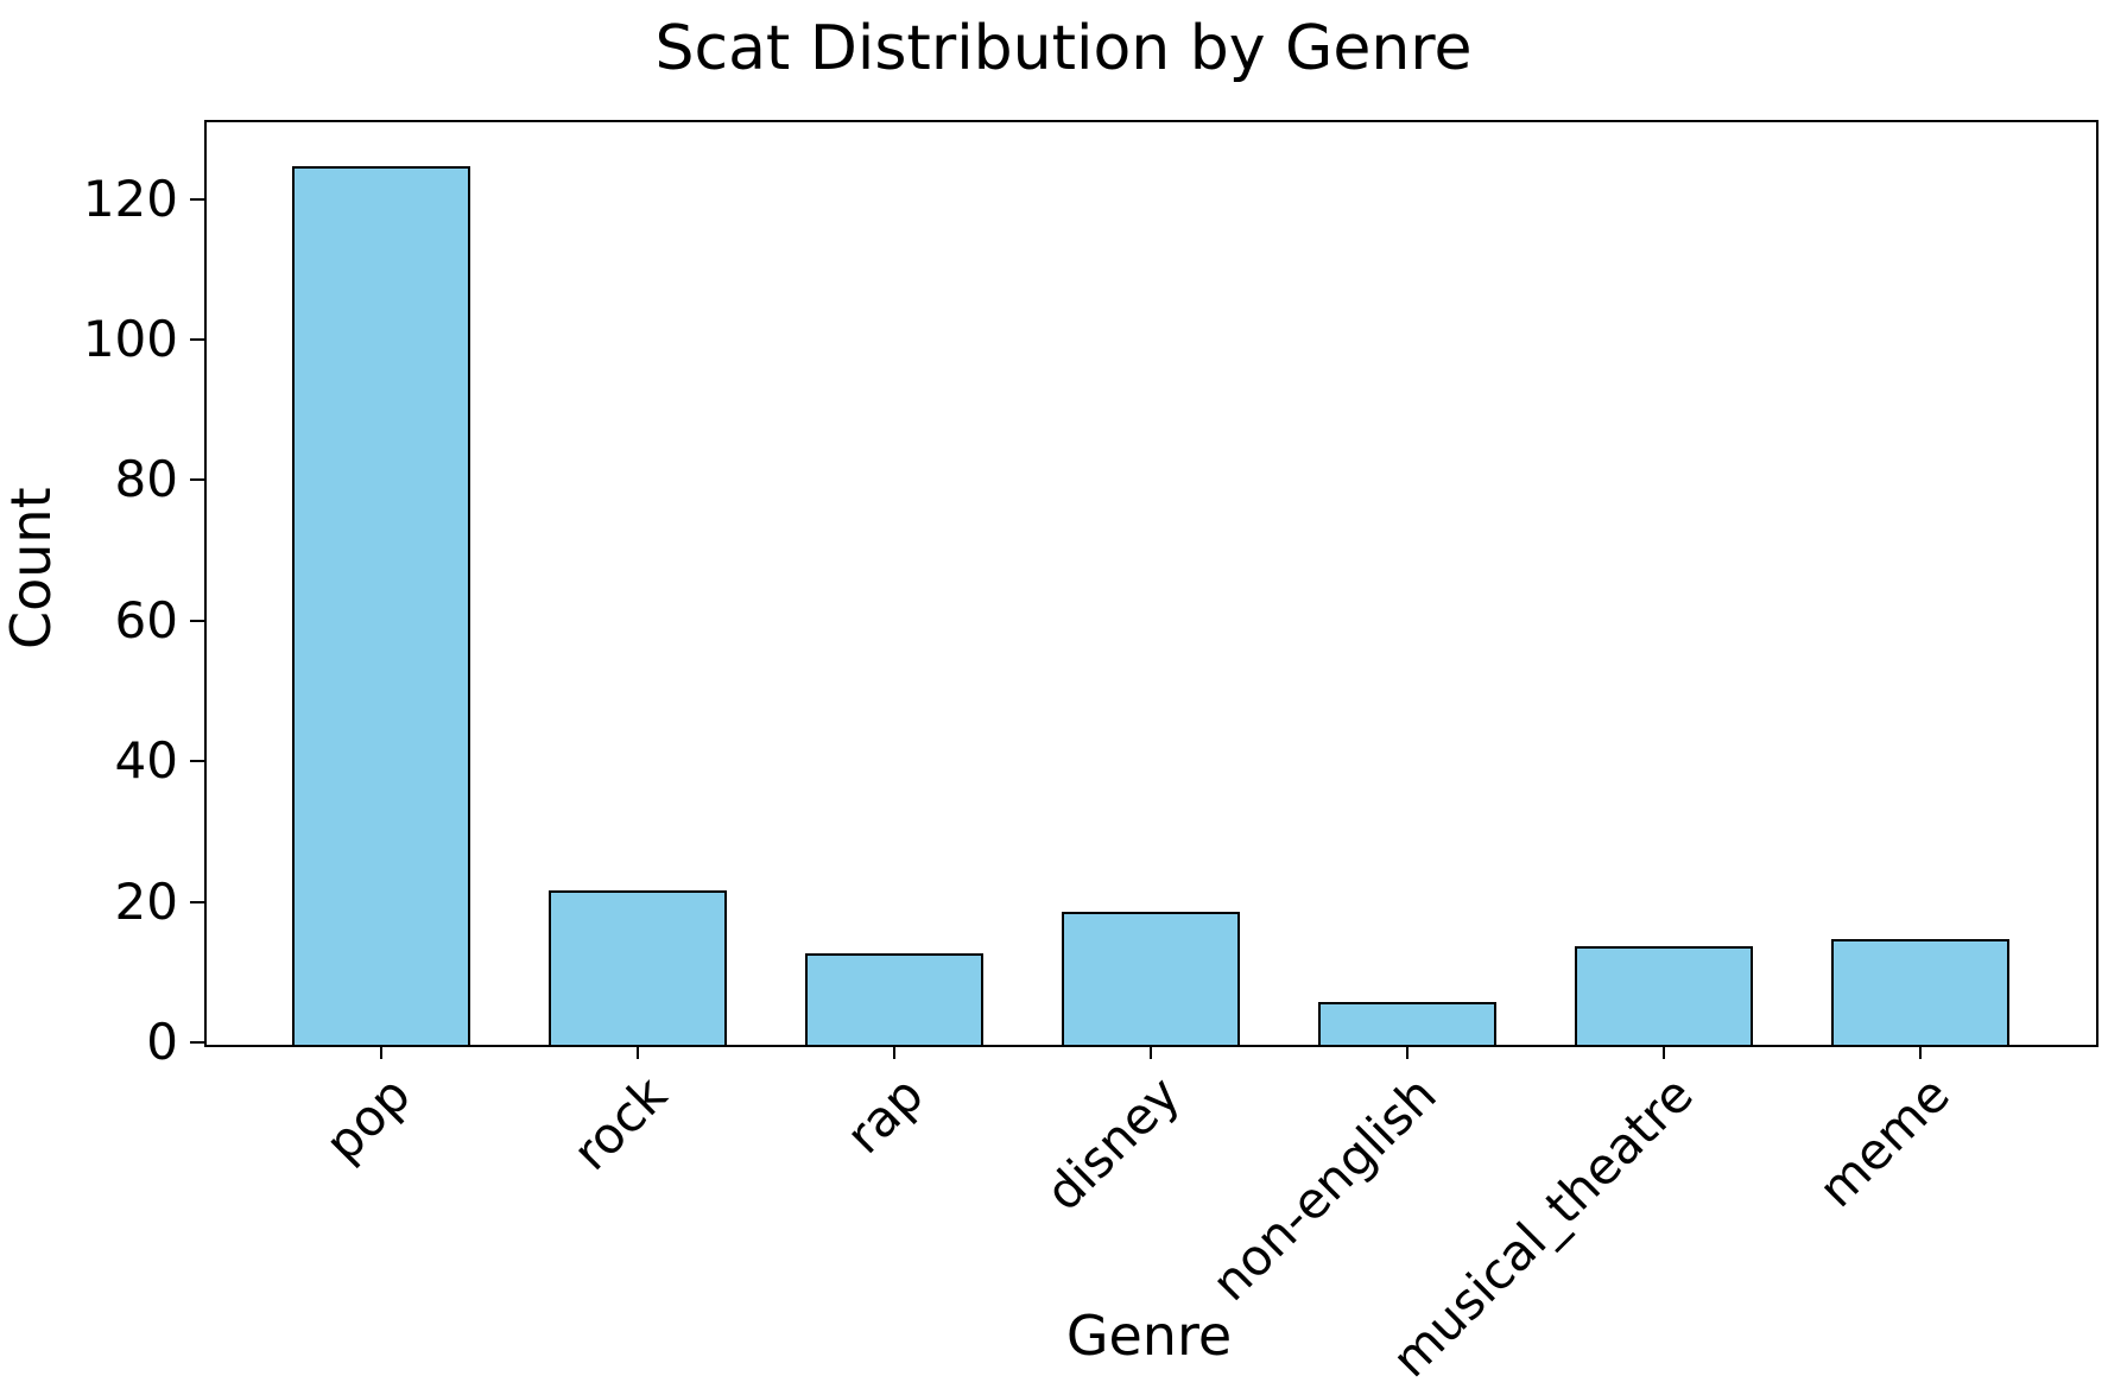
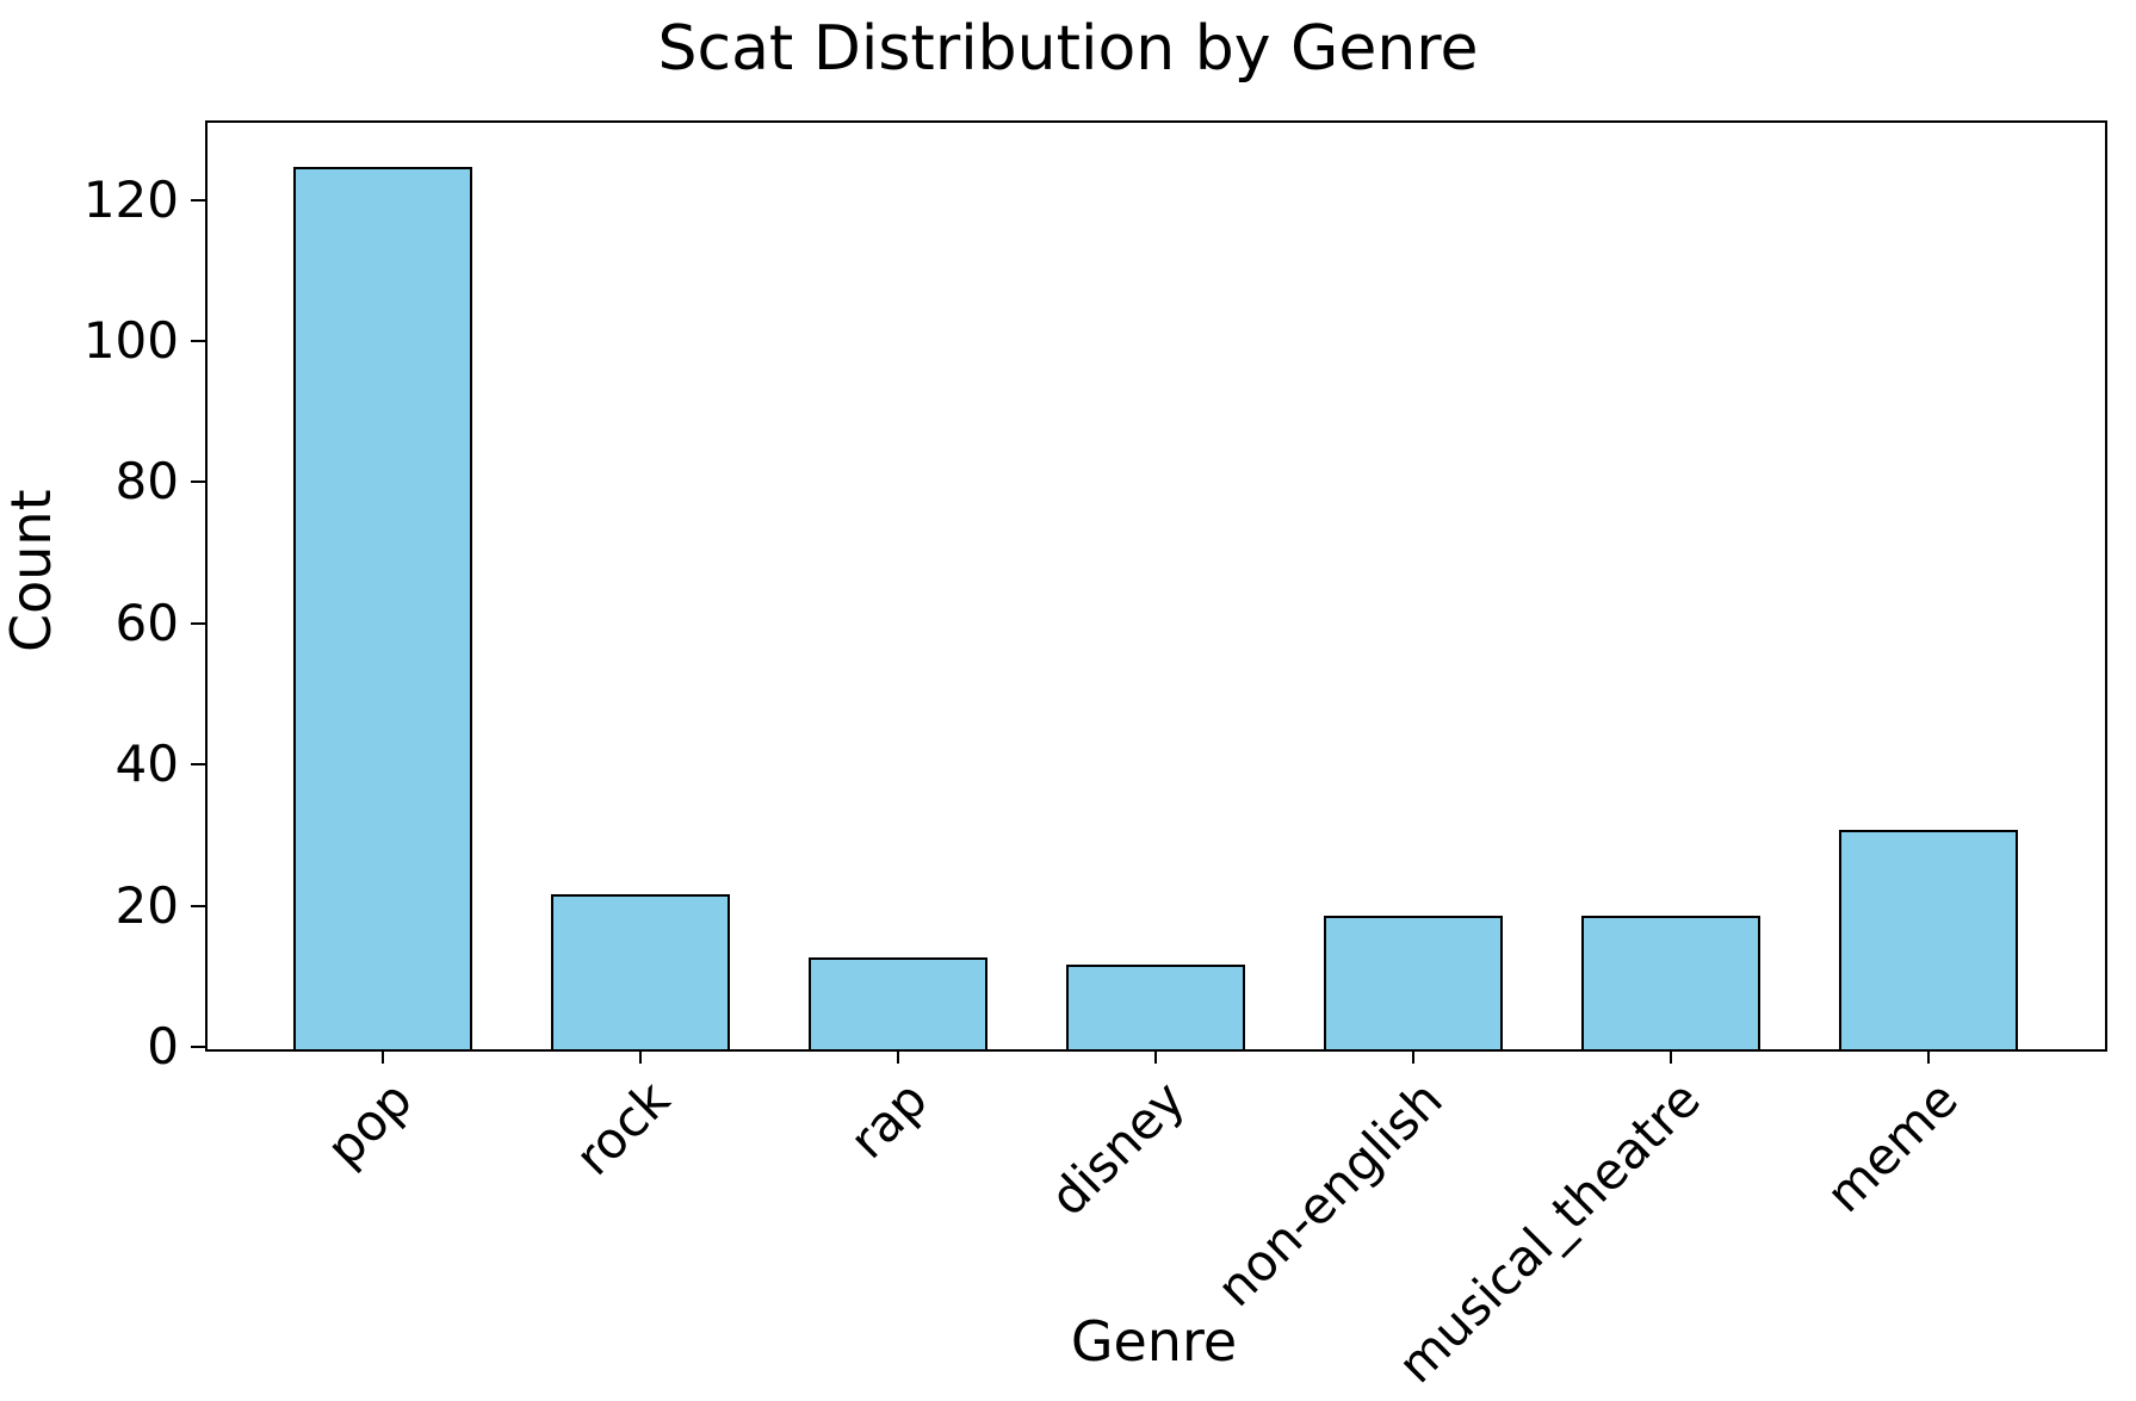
disney: 19 -> 12
non-english: 6 -> 19
musical_theatre: 14 -> 19
meme: 15 -> 31
